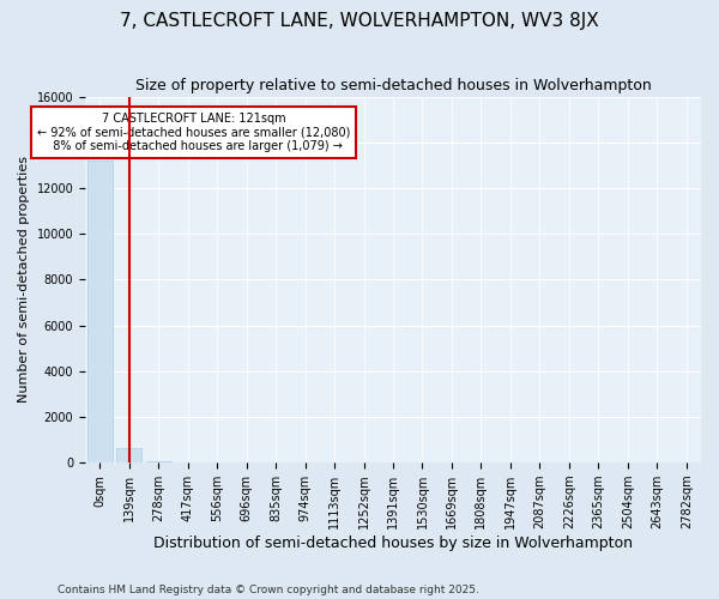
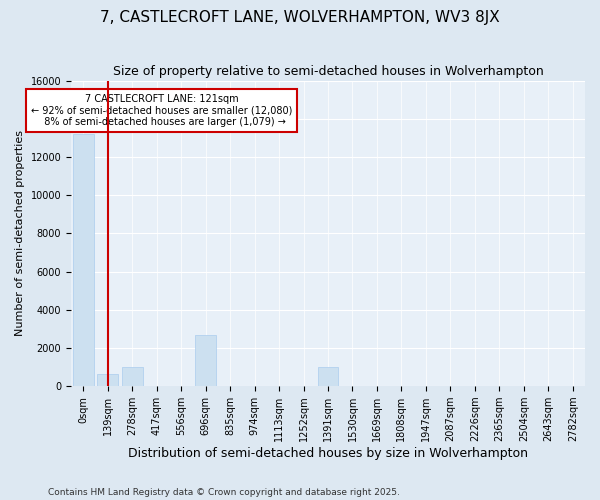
278sqm: 0 -> 1000
696sqm: 0 -> 2700
1391sqm: 0 -> 1000
